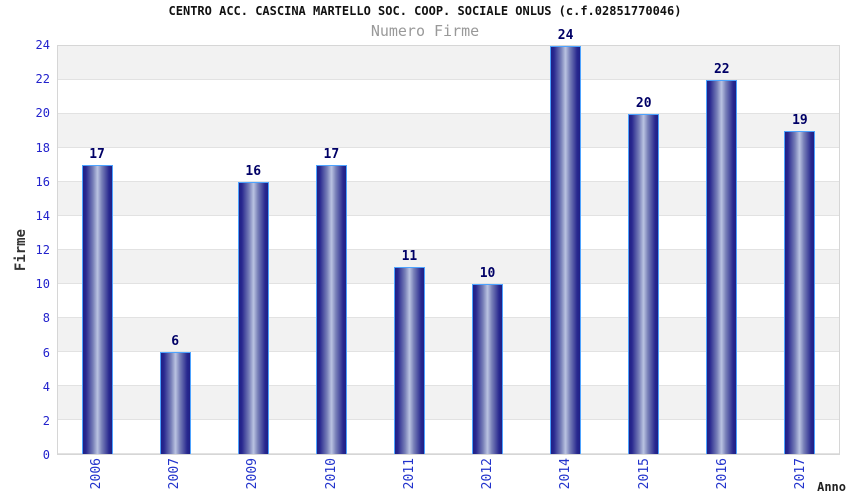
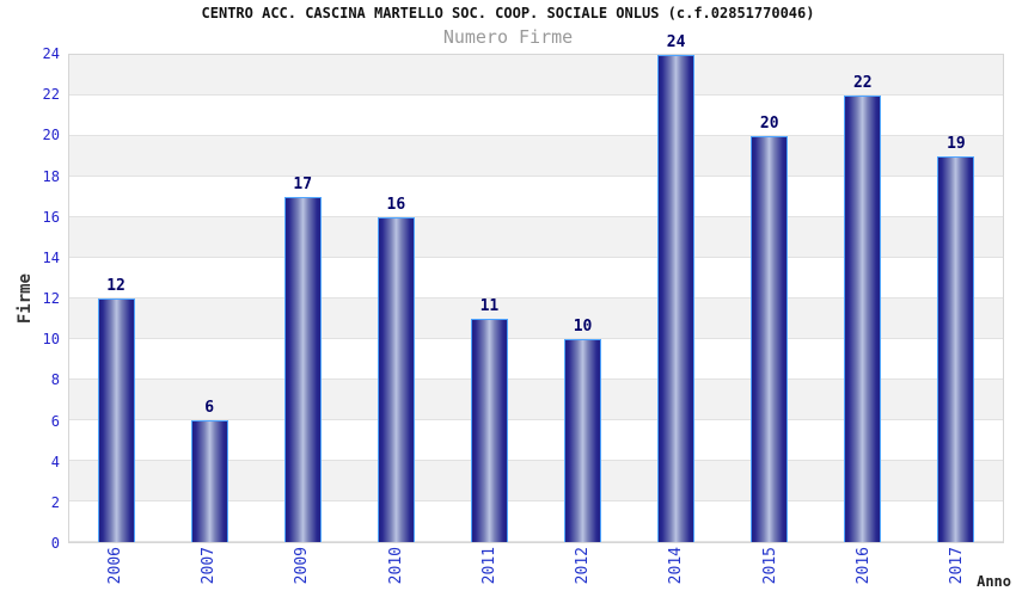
2006: 17 -> 12
2009: 16 -> 17
2010: 17 -> 16
